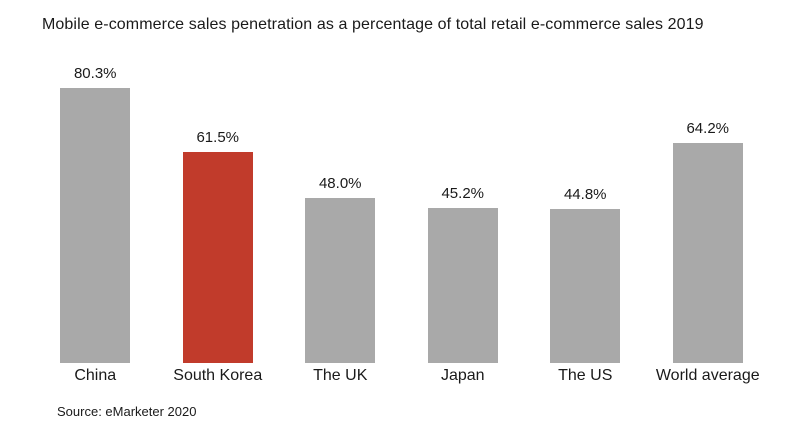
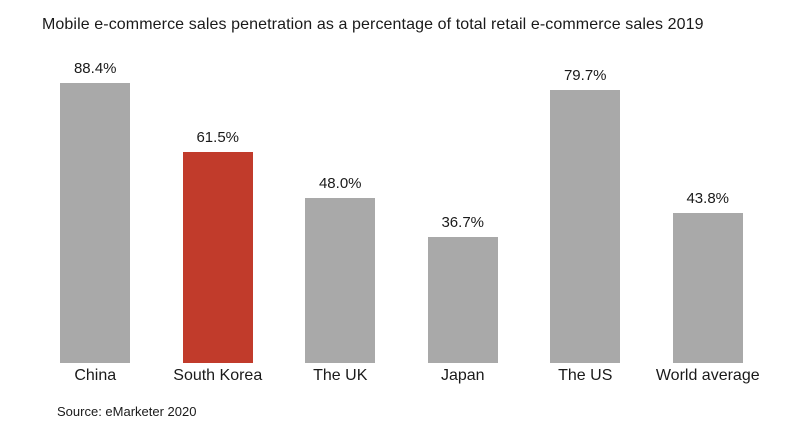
China: 80.3% -> 88.4%
Japan: 45.2% -> 36.7%
The US: 44.8% -> 79.7%
World average: 64.2% -> 43.8%
